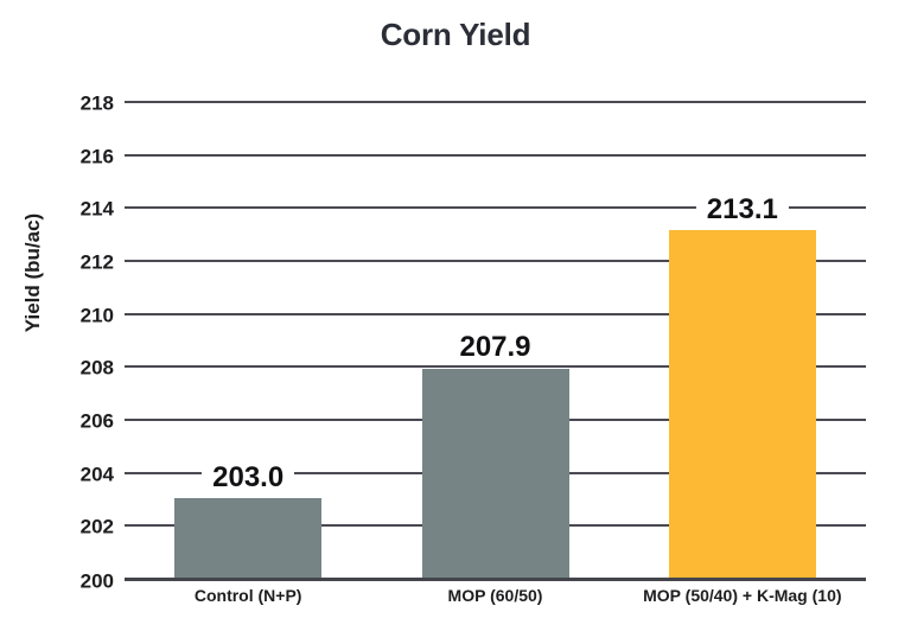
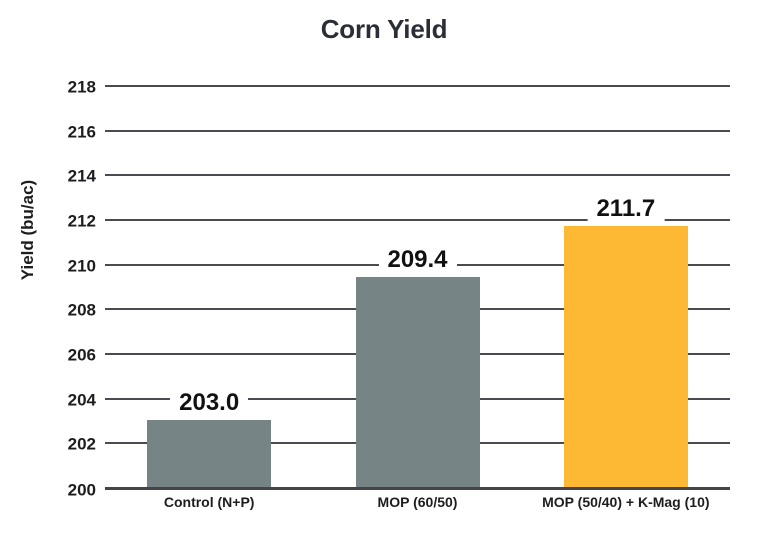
MOP (60/50): 207.9 -> 209.4
MOP (50/40) + K-Mag (10): 213.1 -> 211.7
